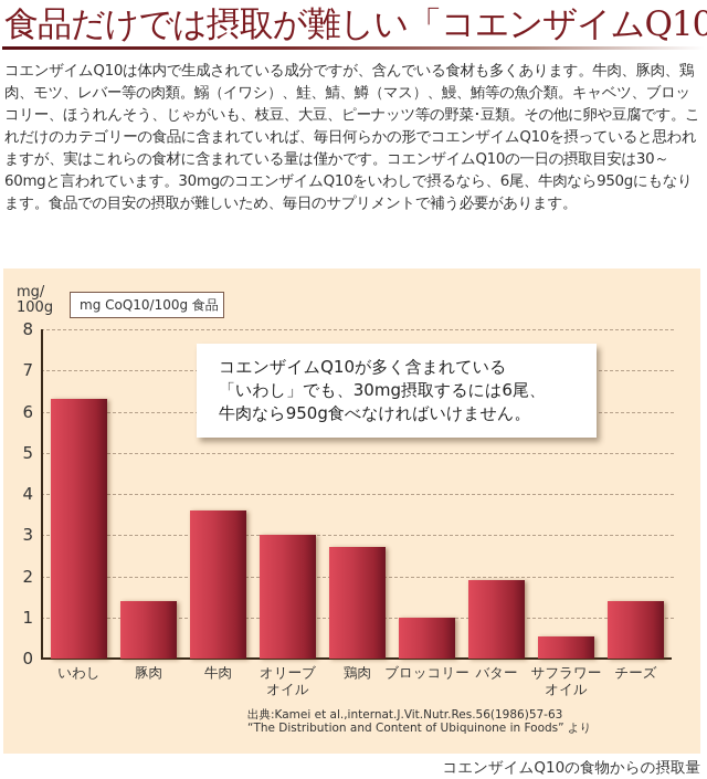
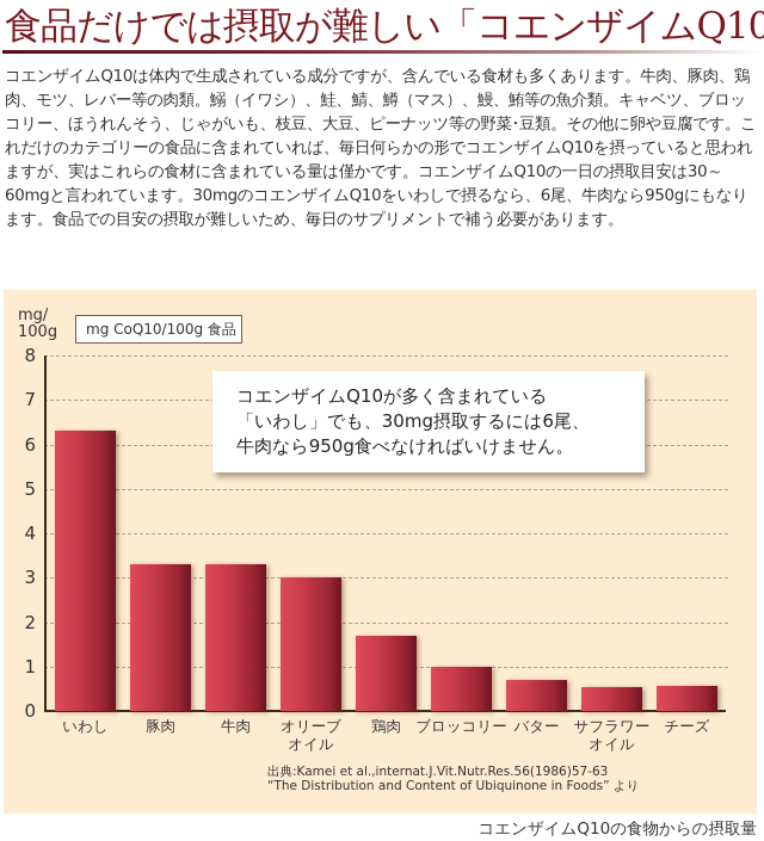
豚肉: 1.4 -> 3.3
牛肉: 3.6 -> 3.3
鶏肉: 2.7 -> 1.7
バター: 1.9 -> 0.7
チーズ: 1.4 -> 0.6
